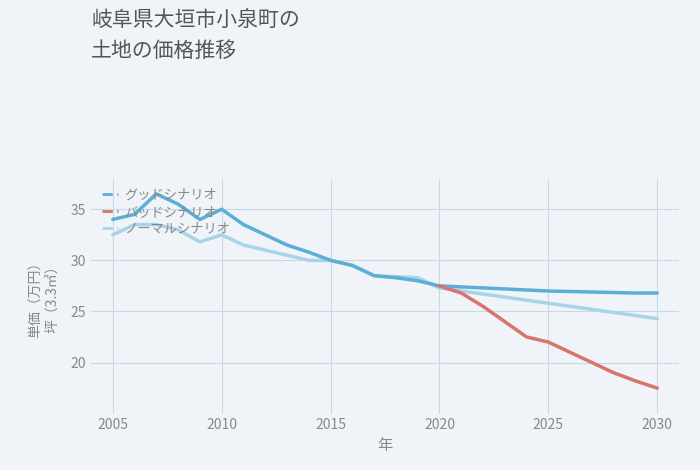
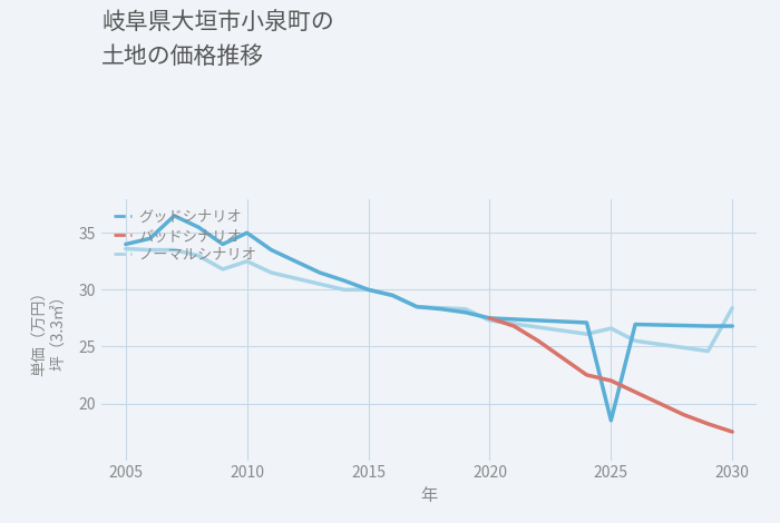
ノーマルシナリオ/2005: 32.5 -> 33.6
グッドシナリオ/2025: 27.0 -> 18.5
ノーマルシナリオ/2025: 25.8 -> 26.6
ノーマルシナリオ/2030: 24.3 -> 28.4
